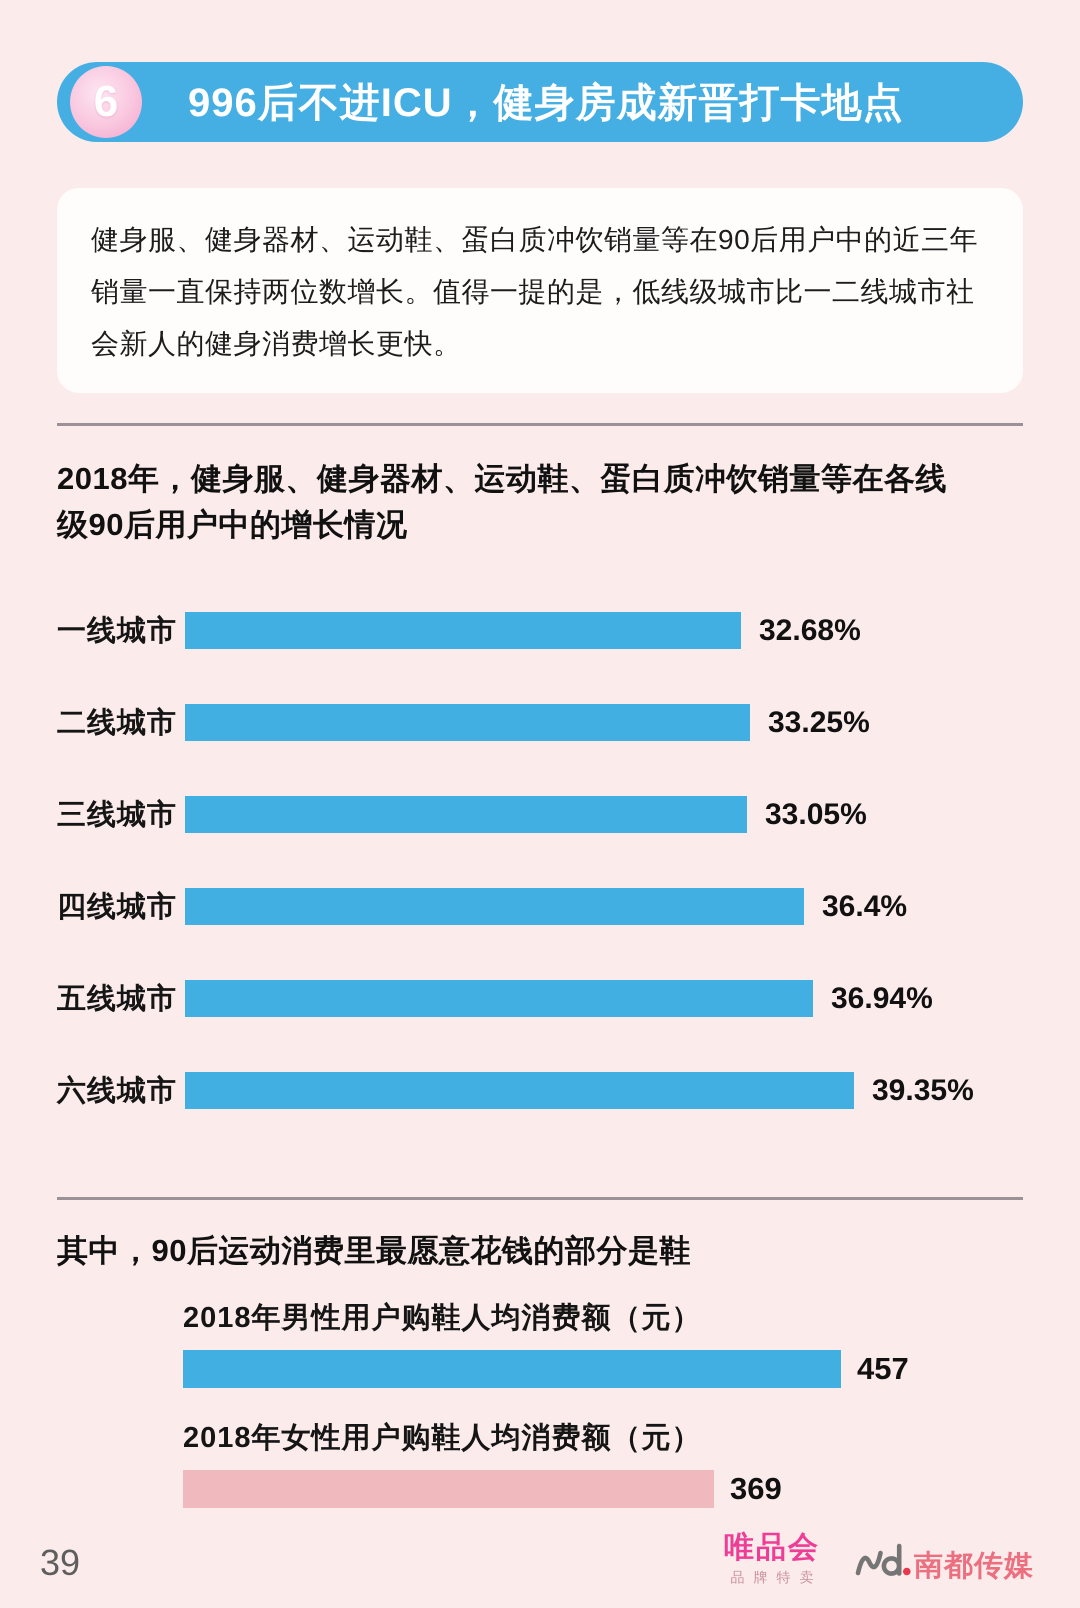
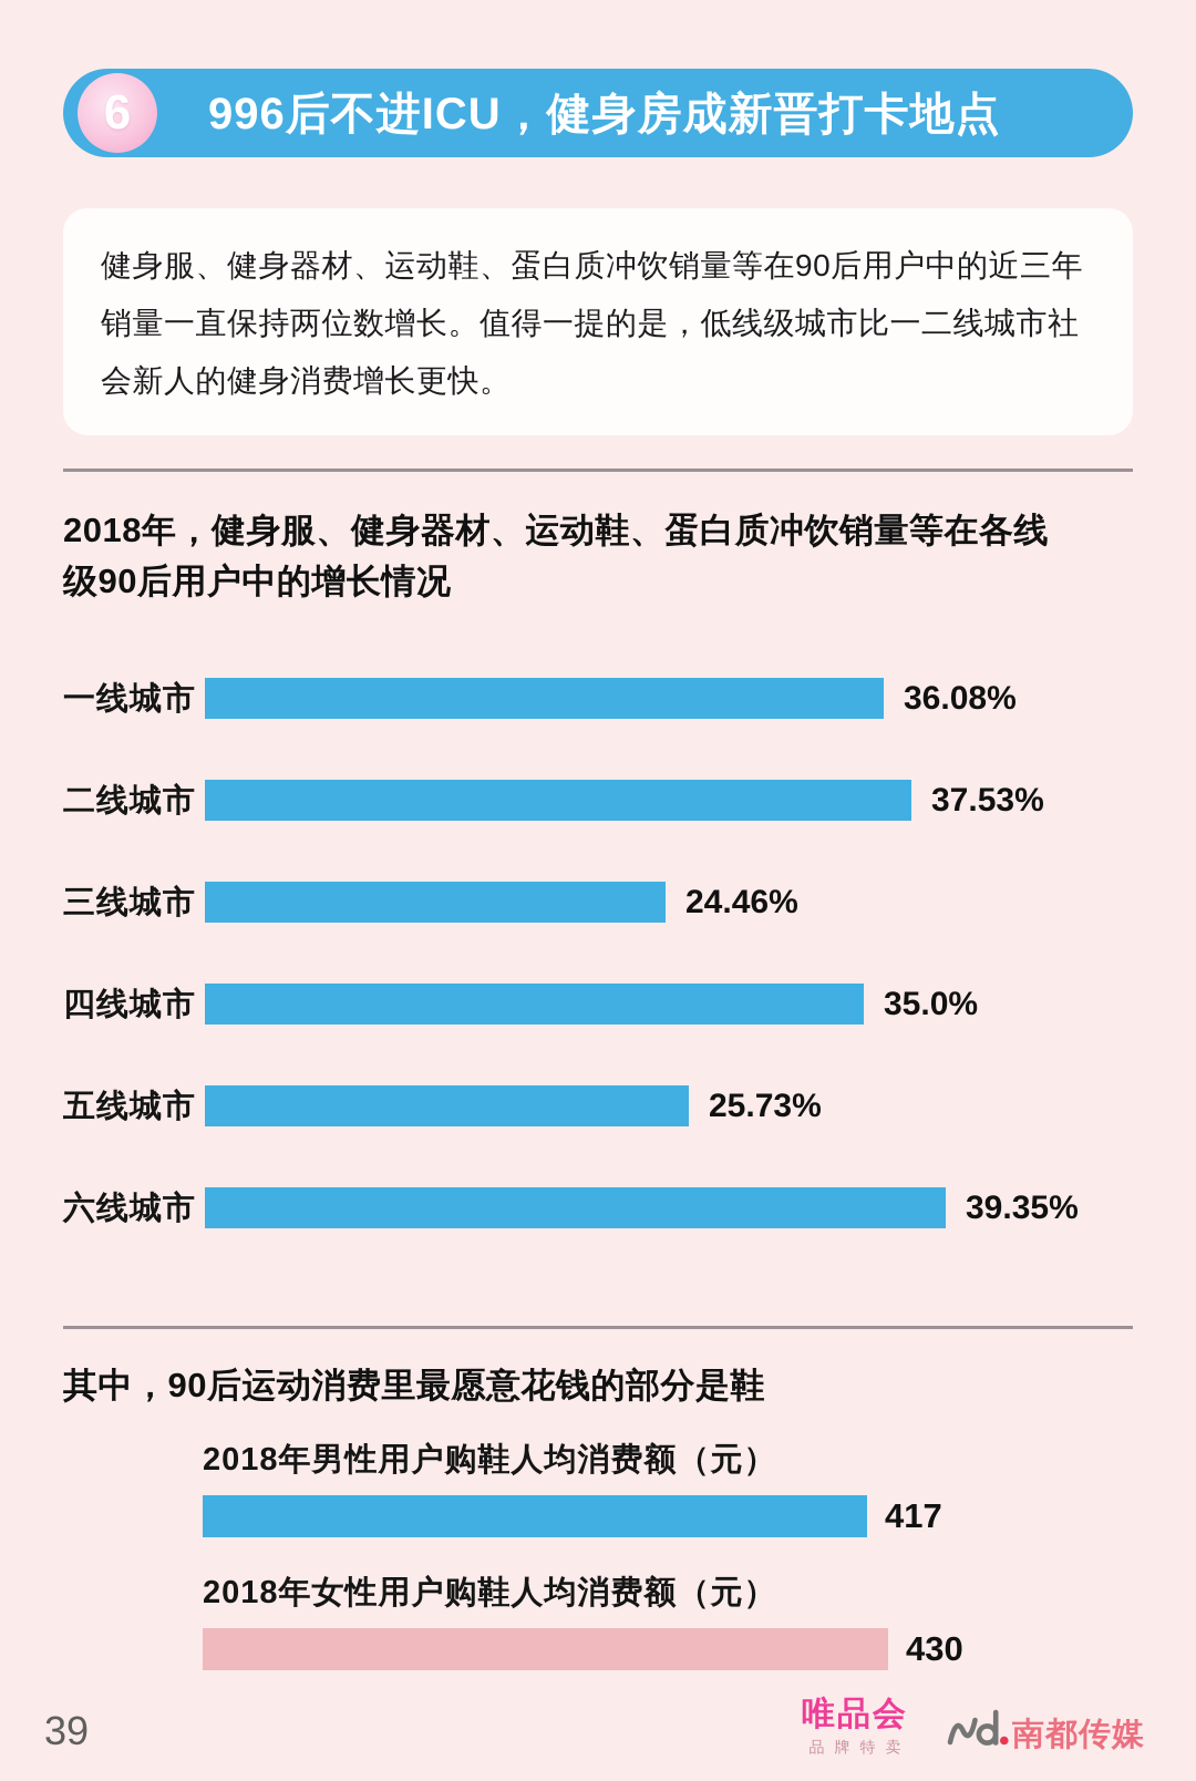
2018年，健身服、健身器材、运动鞋、蛋白质冲饮销量等在各线级90后用户中的增长情况/一线城市: 32.68% -> 36.08%
2018年，健身服、健身器材、运动鞋、蛋白质冲饮销量等在各线级90后用户中的增长情况/二线城市: 33.25% -> 37.53%
2018年，健身服、健身器材、运动鞋、蛋白质冲饮销量等在各线级90后用户中的增长情况/三线城市: 33.05% -> 24.46%
2018年，健身服、健身器材、运动鞋、蛋白质冲饮销量等在各线级90后用户中的增长情况/四线城市: 36.4% -> 35.0%
2018年，健身服、健身器材、运动鞋、蛋白质冲饮销量等在各线级90后用户中的增长情况/五线城市: 36.94% -> 25.73%
其中，90后运动消费里最愿意花钱的部分是鞋/2018年男性用户购鞋人均消费额（元）: 457 -> 417
其中，90后运动消费里最愿意花钱的部分是鞋/2018年女性用户购鞋人均消费额（元）: 369 -> 430
